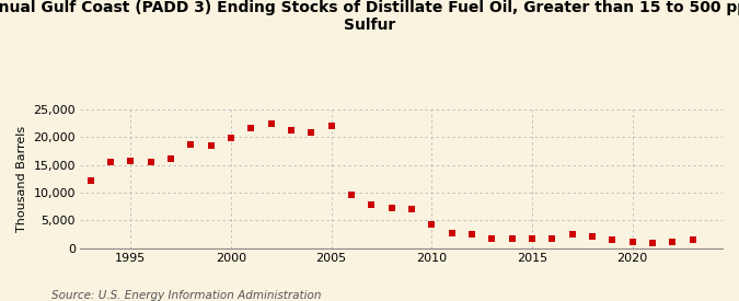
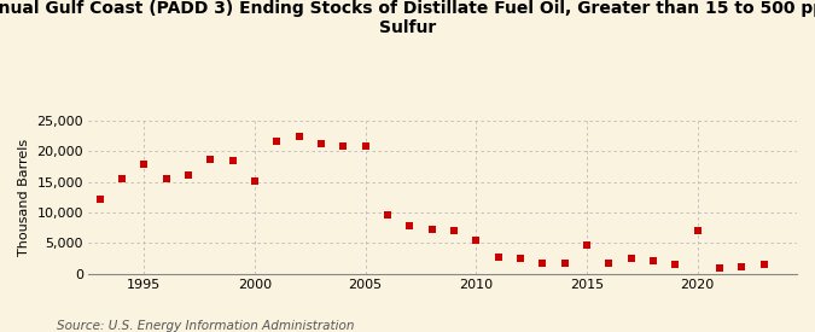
1995: 15,700 -> 17,800
2000: 19,800 -> 15,200
2005: 22,100 -> 20,800
2010: 4,200 -> 5,400
2015: 1,700 -> 4,600
2020: 1,100 -> 7,000
